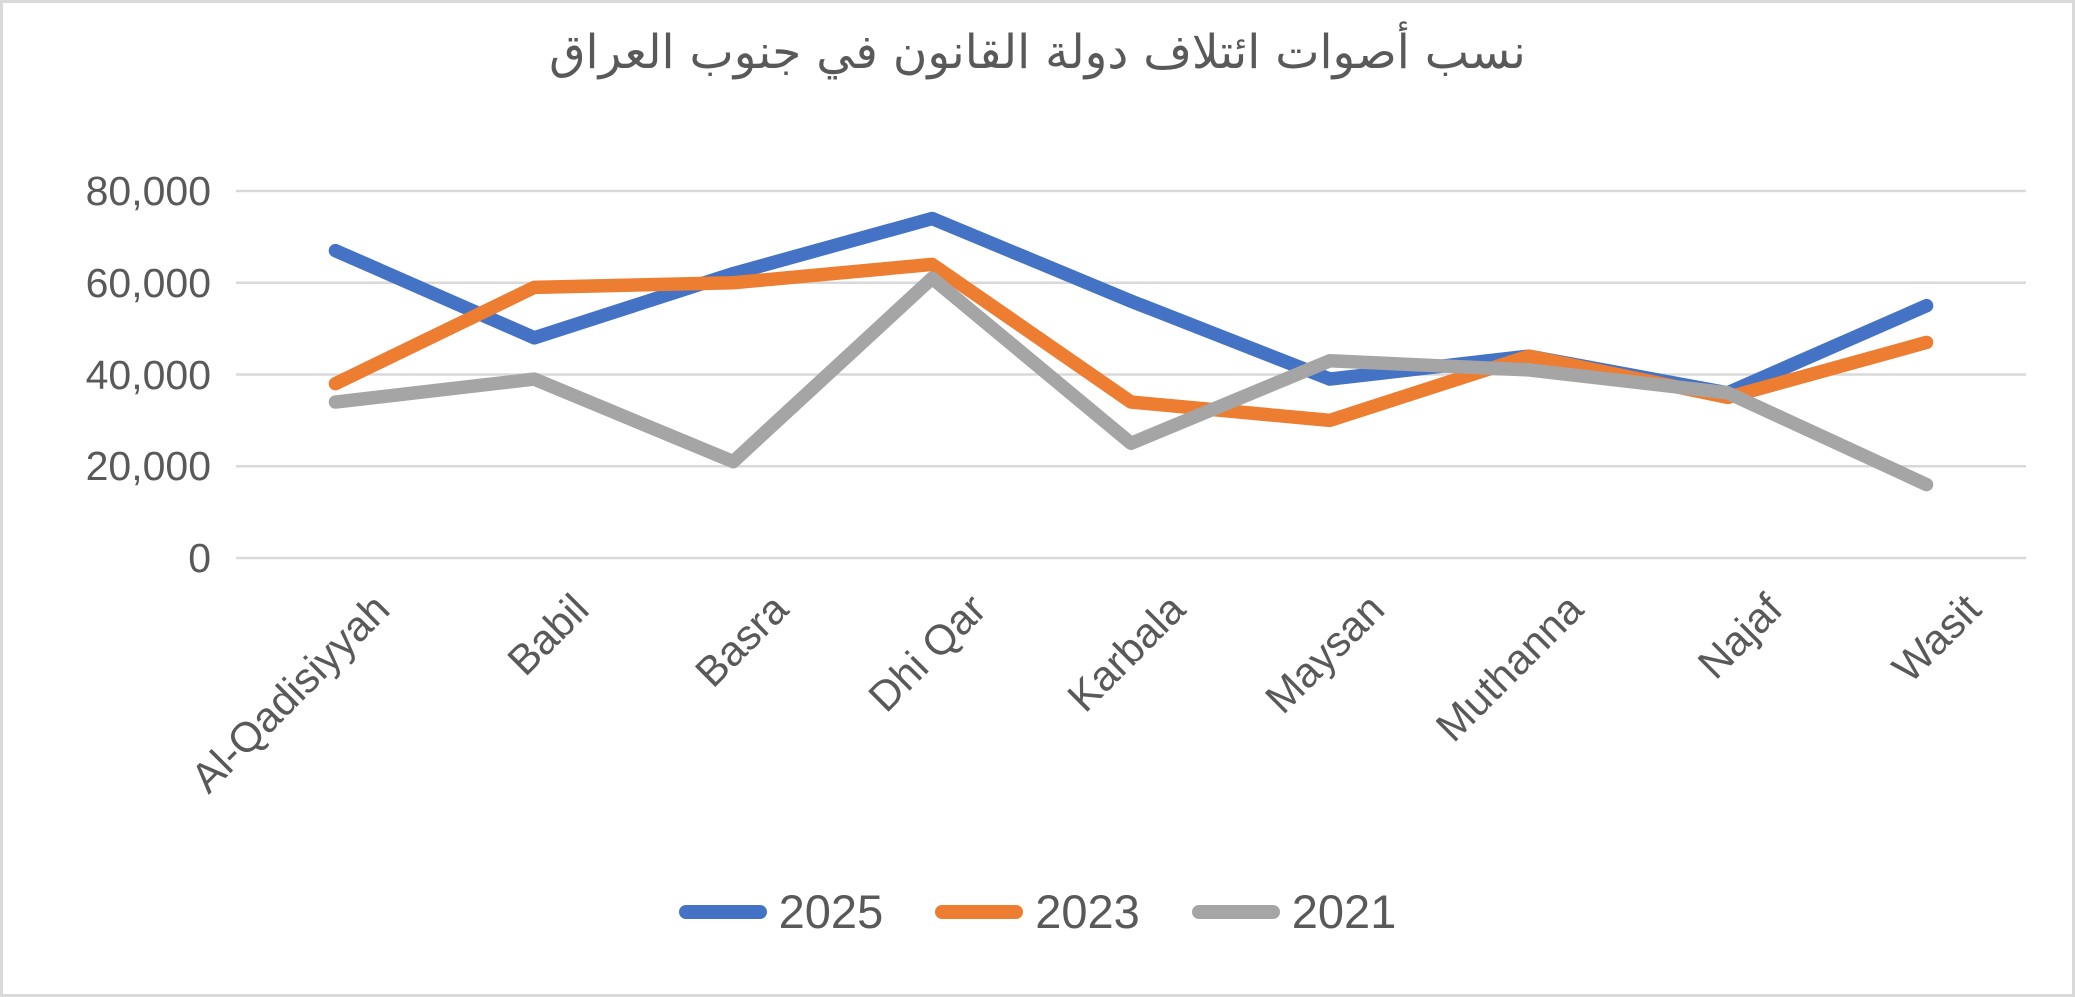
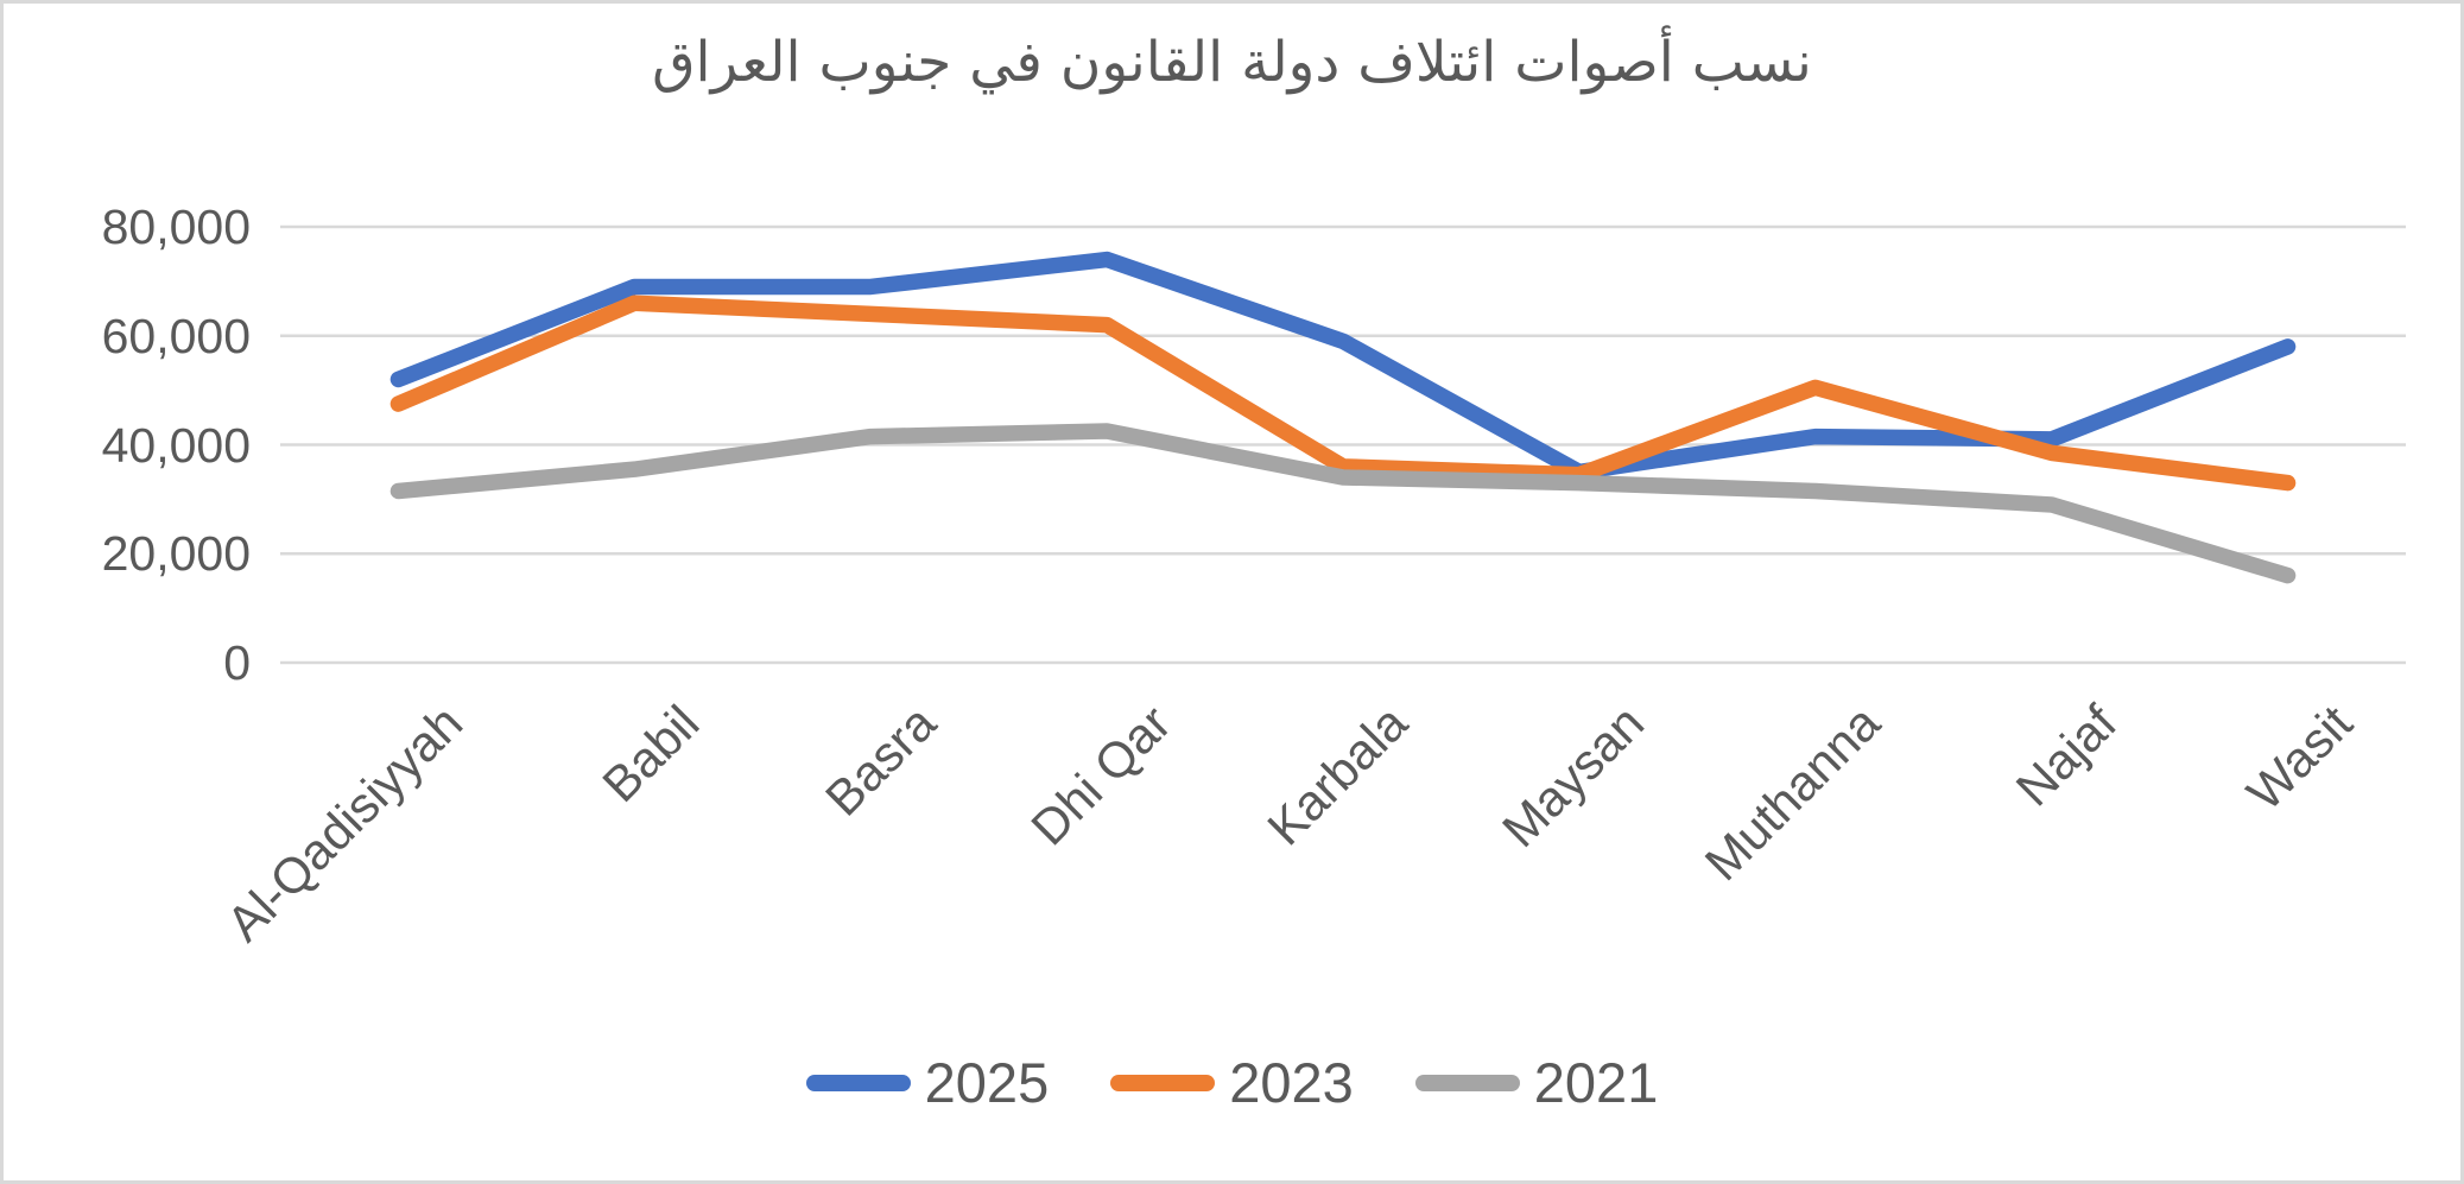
2025/Al-Qadisiyyah: 67000 -> 52000
2023/Al-Qadisiyyah: 38000 -> 48000
2021/Al-Qadisiyyah: 34000 -> 32000
2025/Babil: 48000 -> 69000
2023/Babil: 59000 -> 66000
2021/Babil: 39000 -> 36000
2025/Basra: 62000 -> 69000
2023/Basra: 60000 -> 64000
2021/Basra: 21000 -> 42000
2023/Dhi Qar: 64000 -> 62000
2021/Dhi Qar: 61000 -> 42000
2025/Karbala: 56000 -> 59000
2023/Karbala: 34000 -> 36000
2021/Karbala: 25000 -> 34000
2025/Maysan: 39000 -> 35000
2023/Maysan: 30000 -> 34000
2021/Maysan: 43000 -> 33000
2025/Muthanna: 44000 -> 42000
2023/Muthanna: 44000 -> 50000
2021/Muthanna: 41000 -> 32000
2025/Najaf: 36000 -> 41000
2023/Najaf: 35000 -> 38000
2021/Najaf: 36000 -> 29000
2025/Wasit: 55000 -> 58000
2023/Wasit: 47000 -> 33000
